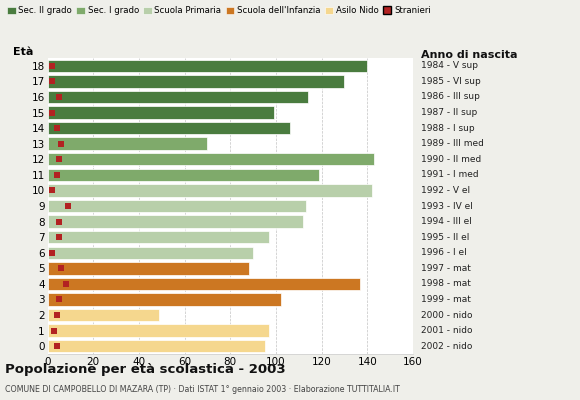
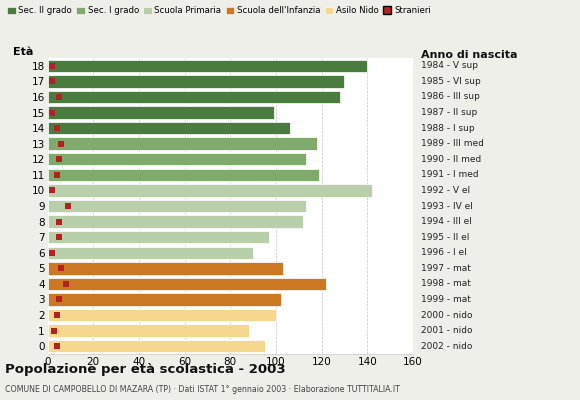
16: 114 -> 128
13: 70 -> 118
12: 143 -> 113
5: 88 -> 103
4: 137 -> 122
2: 49 -> 100
1: 97 -> 88
